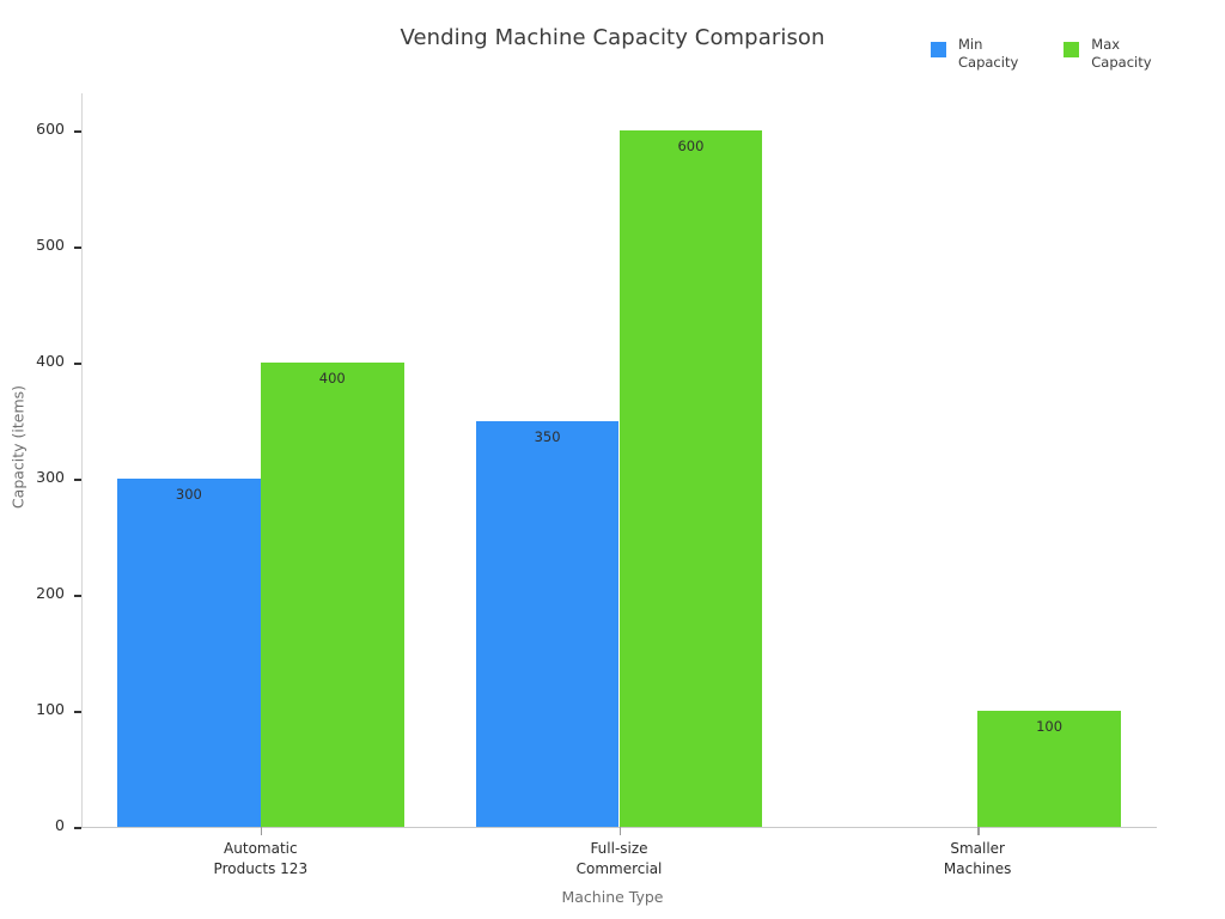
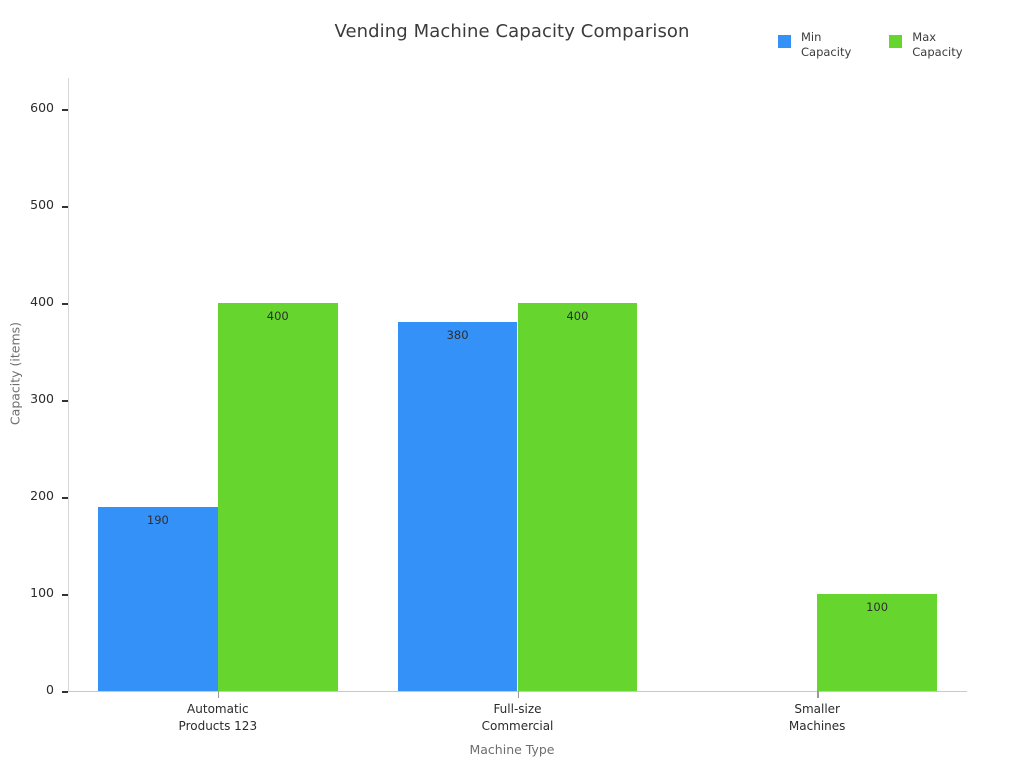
Min Capacity/Automatic Products 123: 300 -> 190
Min Capacity/Full-size Commercial: 350 -> 380
Max Capacity/Full-size Commercial: 600 -> 400
